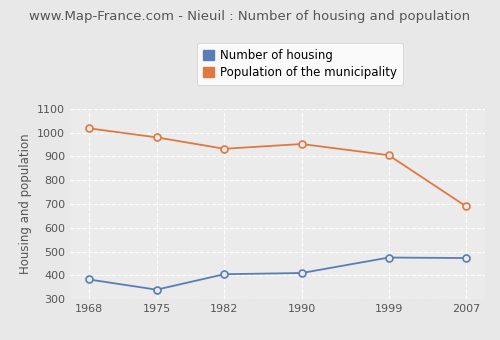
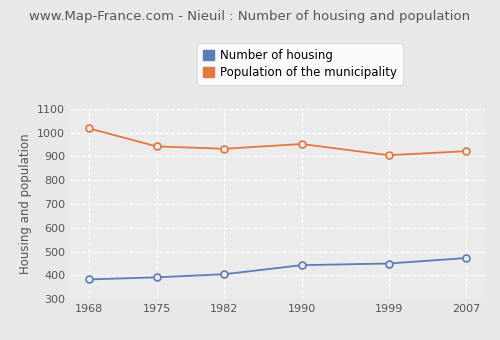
Number of housing/1975: 340 -> 392
Population of the municipality/1975: 980 -> 942
Number of housing/1990: 410 -> 443
Number of housing/1999: 475 -> 450
Population of the municipality/2007: 690 -> 922
